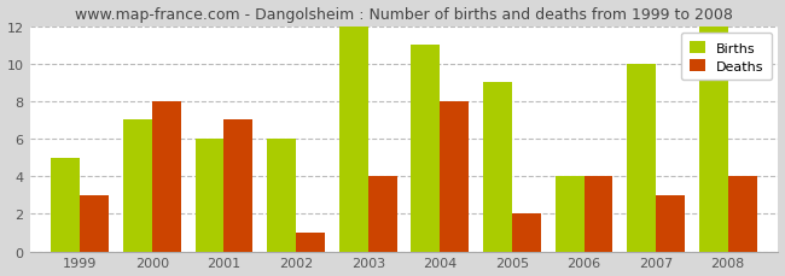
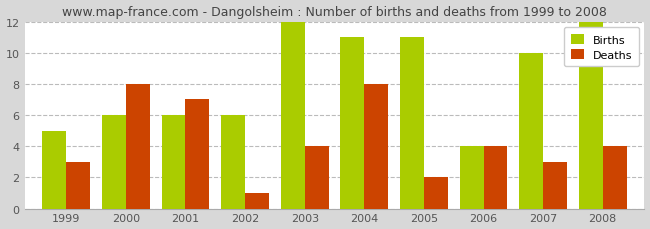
Births/2000: 7 -> 6
Births/2005: 9 -> 11
